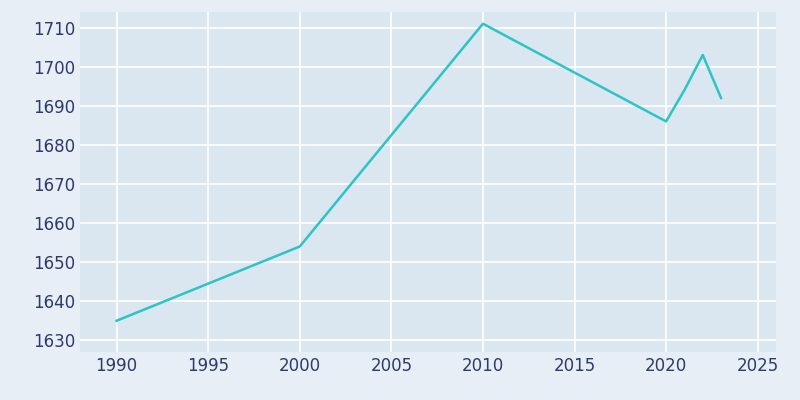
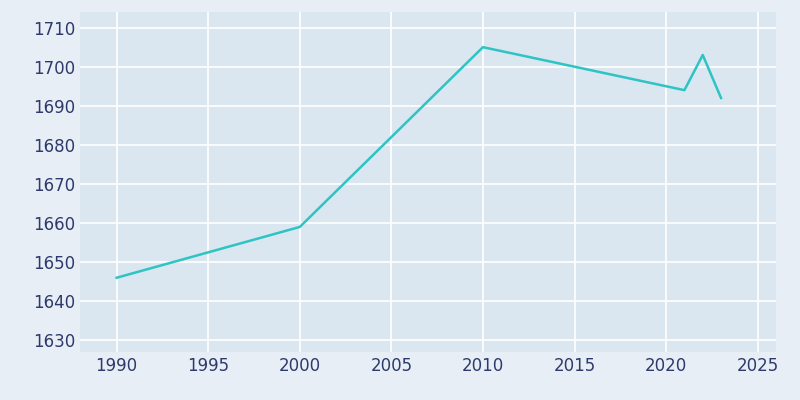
1990: 1635 -> 1646
2000: 1654 -> 1659
2010: 1711 -> 1705
2020: 1686 -> 1695
